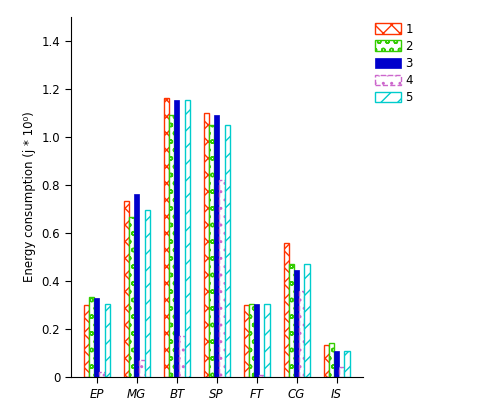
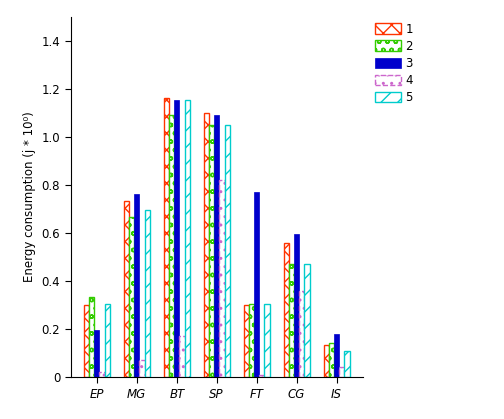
3/EP: 0.330 -> 0.195
3/FT: 0.305 -> 0.770
3/CG: 0.445 -> 0.595
3/IS: 0.110 -> 0.180
